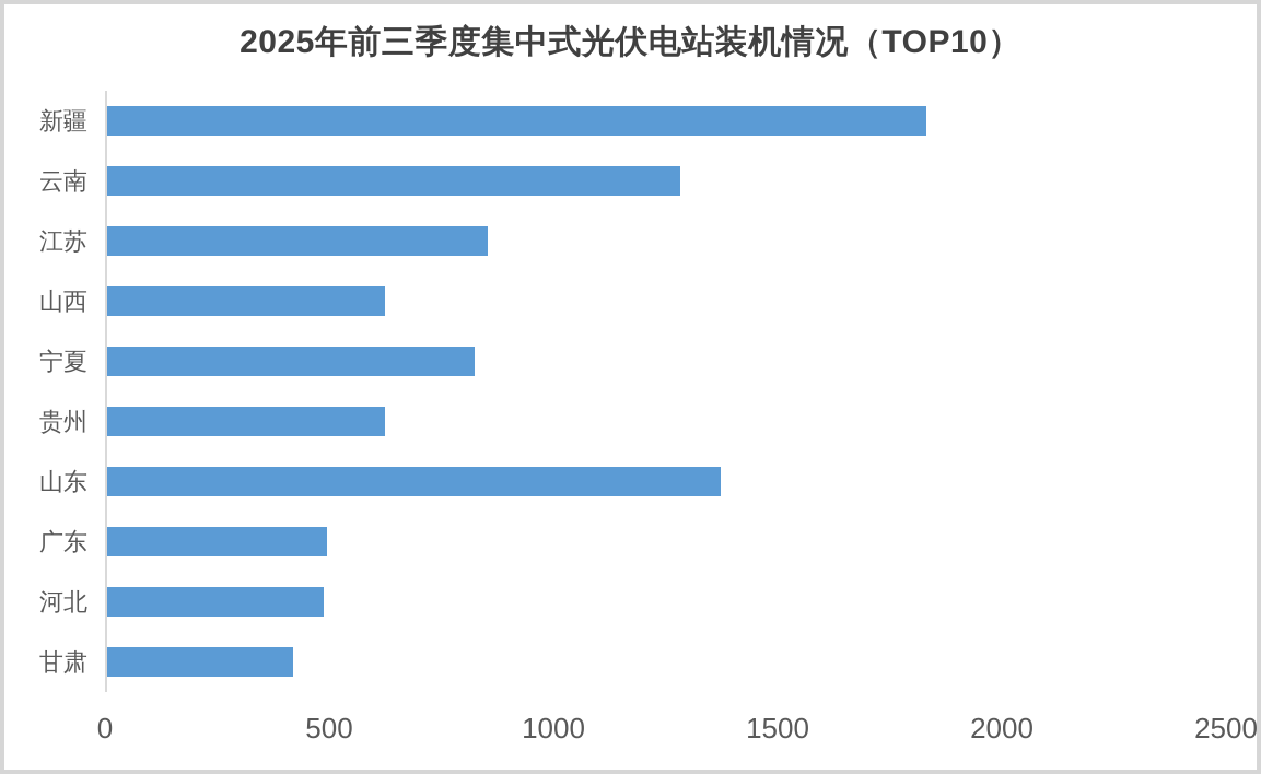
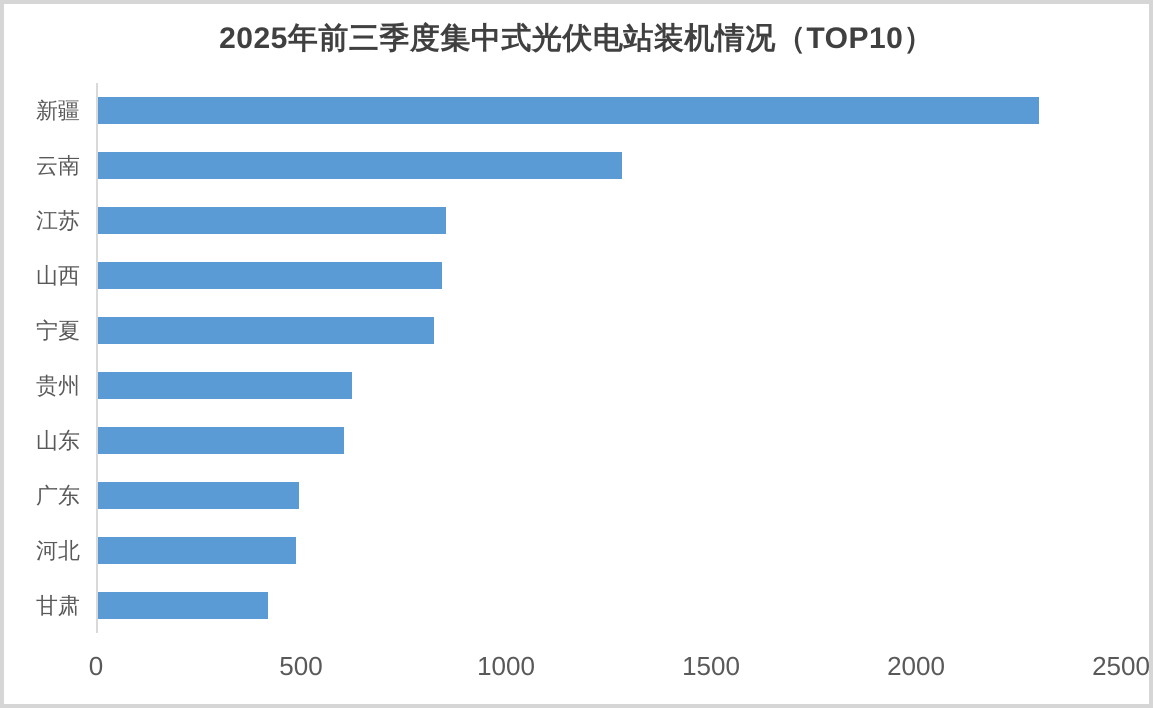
新疆: 1830 -> 2300
山西: 620 -> 840
山东: 1370 -> 600
